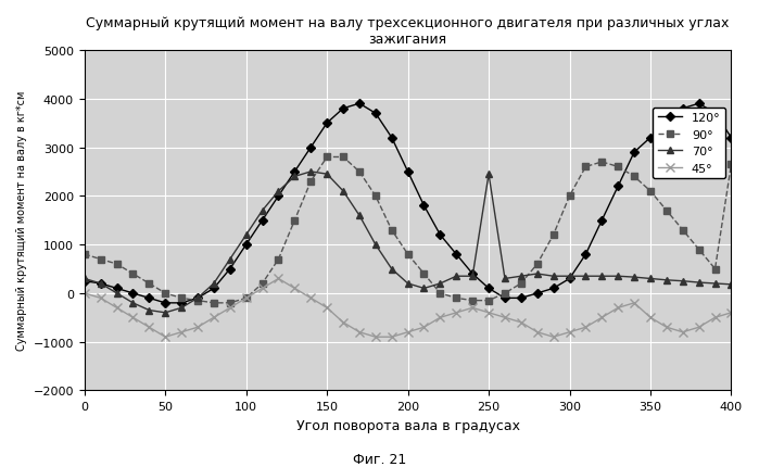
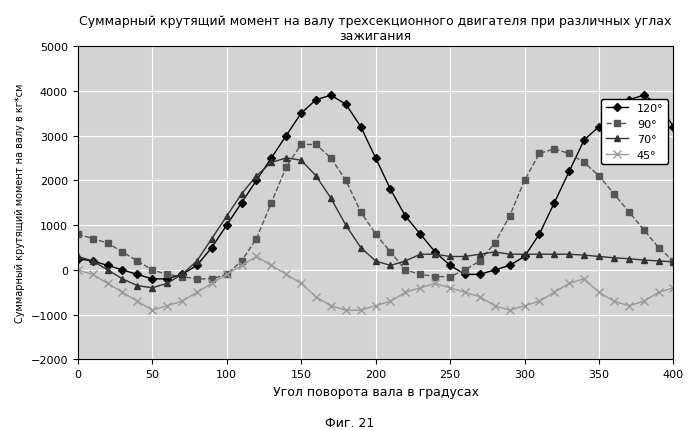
70°/250: 2450 -> 300
90°/400: 2650 -> 200
